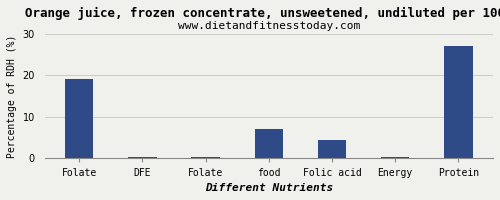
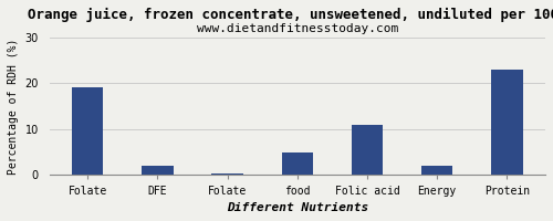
DFE: 0.3 -> 2.0
food: 7.0 -> 5.0
Folic acid: 4.5 -> 11.0
Energy: 0.3 -> 2.0
Protein: 27.0 -> 23.0
